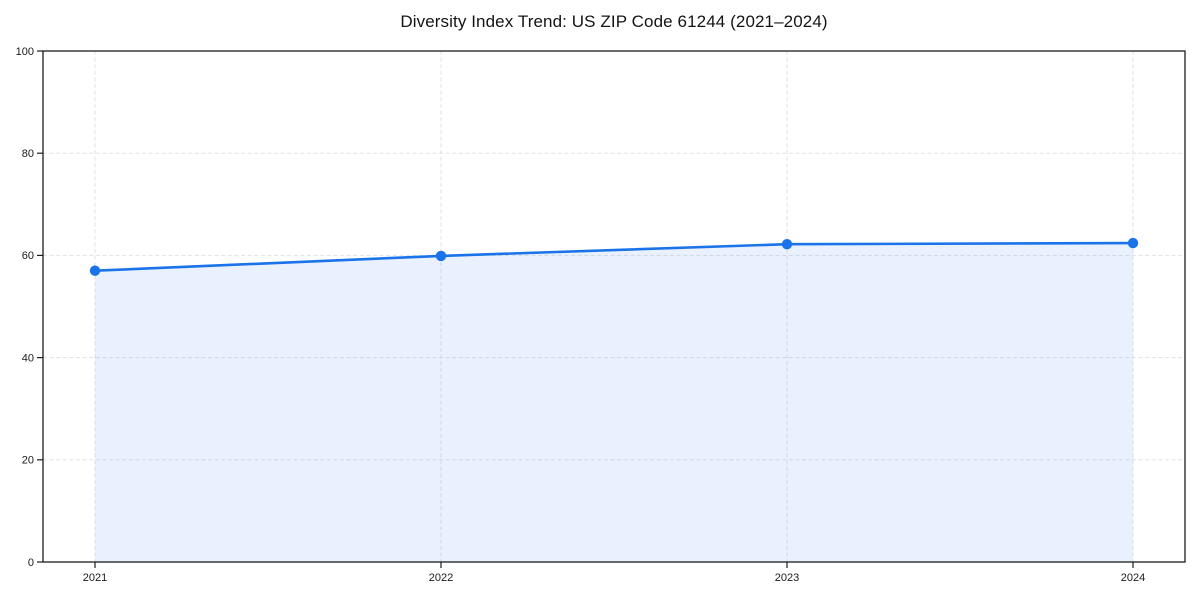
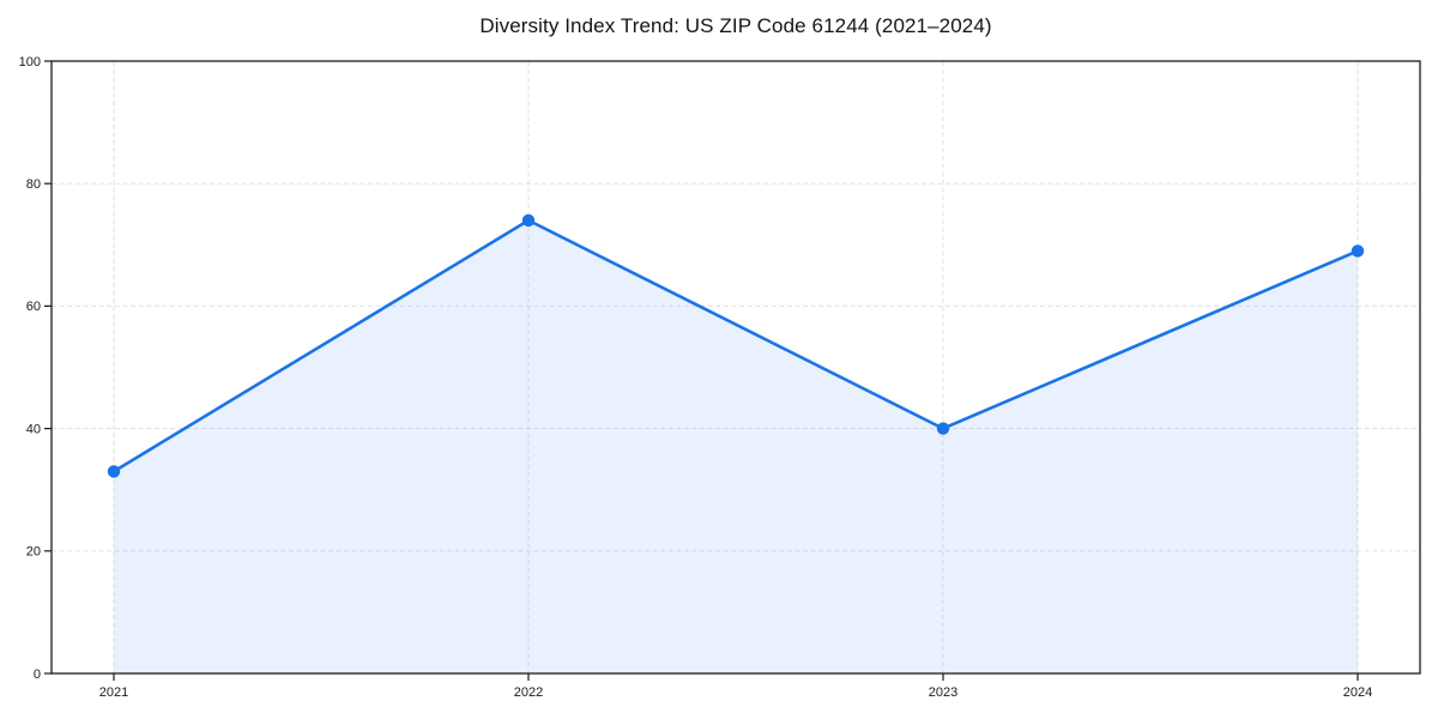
2021: 57 -> 33
2022: 60 -> 74
2023: 62 -> 40
2024: 62 -> 69
